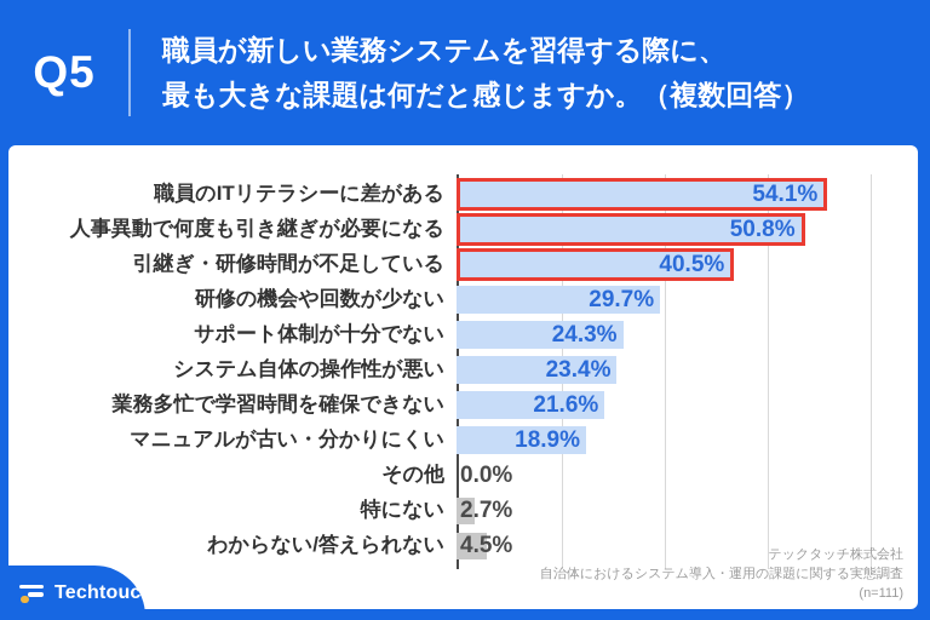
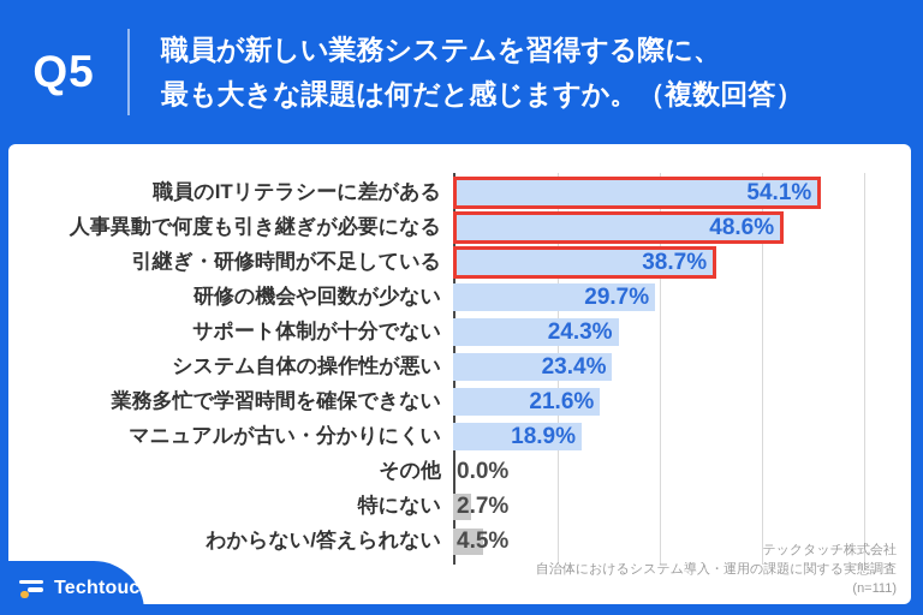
人事異動で何度も引き継ぎが必要になる: 50.8% -> 48.6%
引継ぎ・研修時間が不足している: 40.5% -> 38.7%
